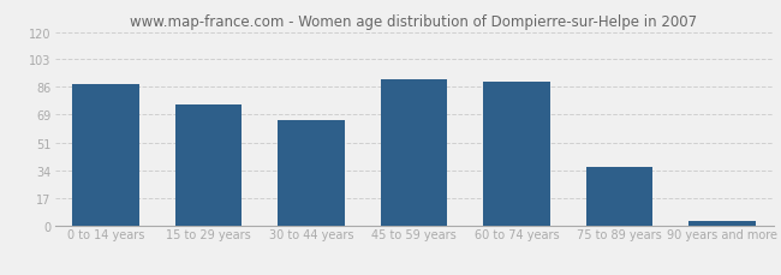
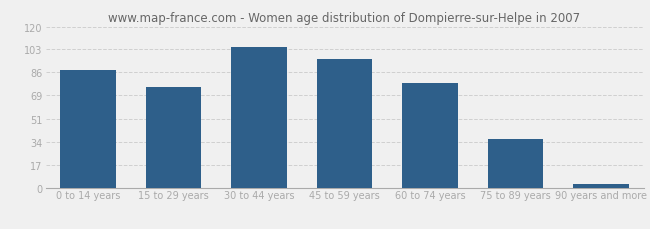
30 to 44 years: 65 -> 105
45 to 59 years: 91 -> 96
60 to 74 years: 89 -> 78
